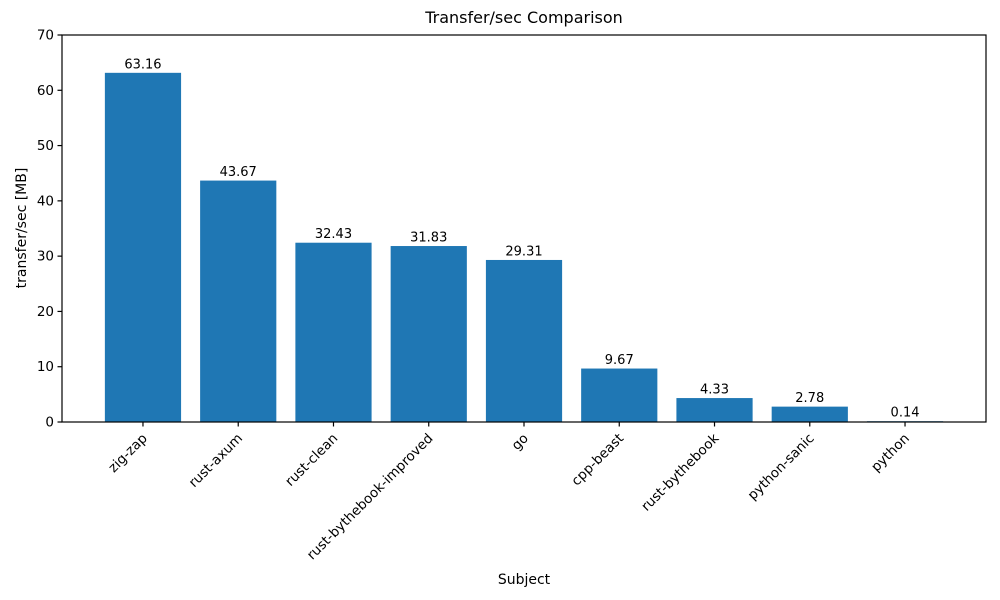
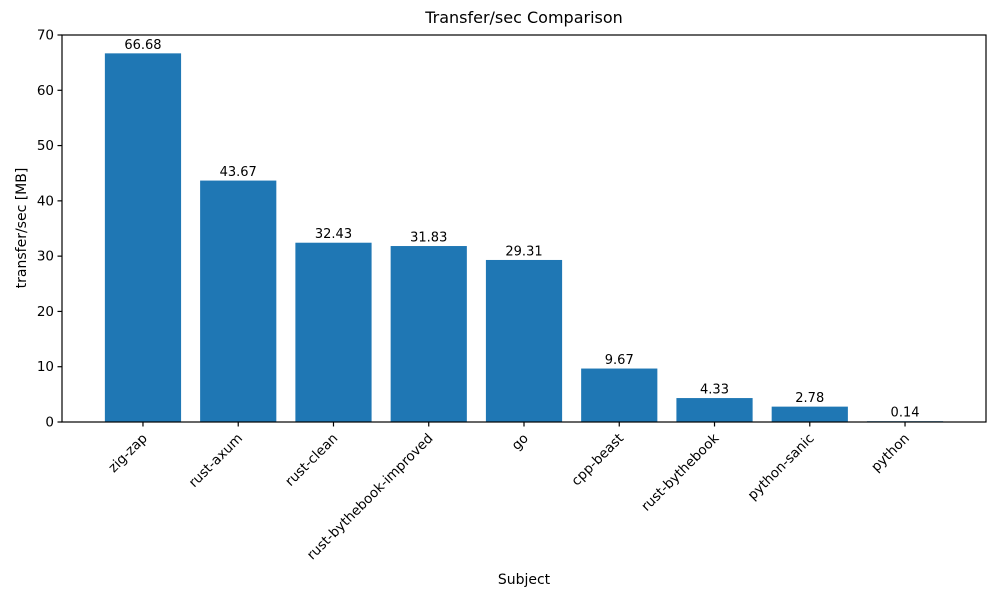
zig-zap: 63.16 -> 66.68
